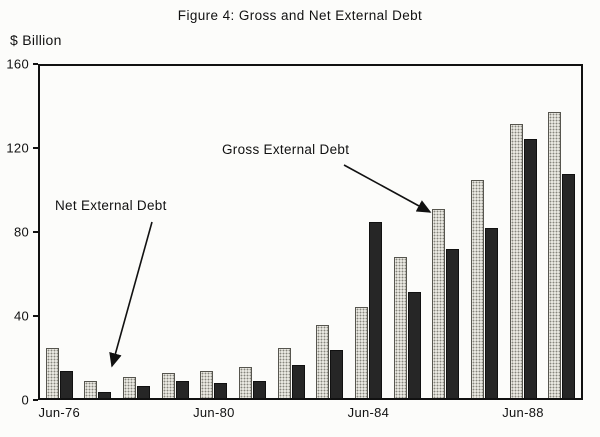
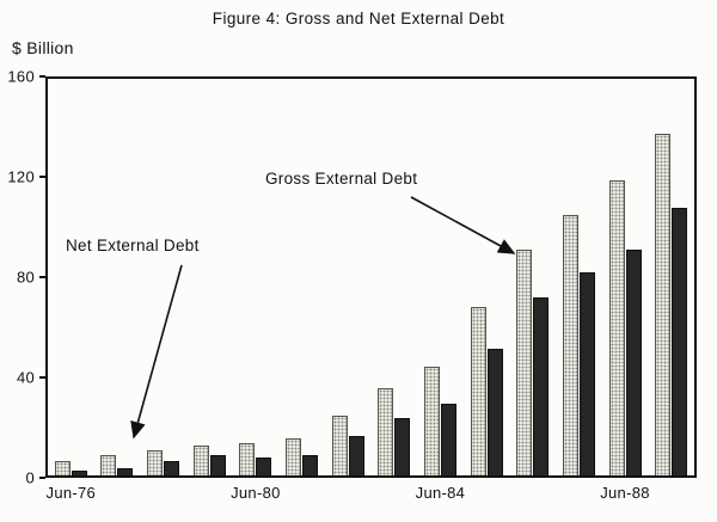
Gross External Debt/Jun-76: 24 -> 6
Net External Debt/Jun-76: 13 -> 2
Net External Debt/Jun-84: 85 -> 29
Gross External Debt/Jun-88: 132 -> 119
Net External Debt/Jun-88: 125 -> 91
